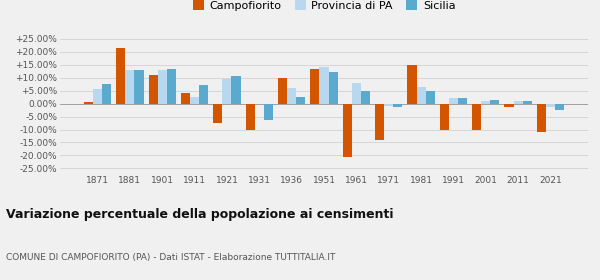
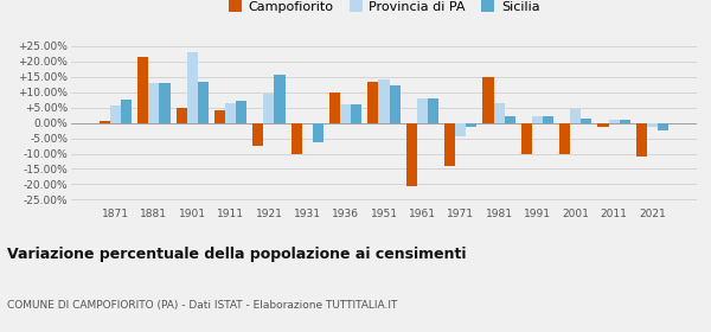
Campofiorito/1901: 11.0% -> 5.0%
Provincia di PA/1901: 13.0% -> 23.0%
Provincia di PA/1911: 2.5% -> 6.5%
Sicilia/1921: 10.5% -> 15.5%
Sicilia/1936: 2.5% -> 6.0%
Sicilia/1961: 5.0% -> 8.0%
Provincia di PA/1971: -1.0% -> -4.5%
Sicilia/1981: 5.0% -> 2.0%
Provincia di PA/2001: 1.0% -> 4.5%
